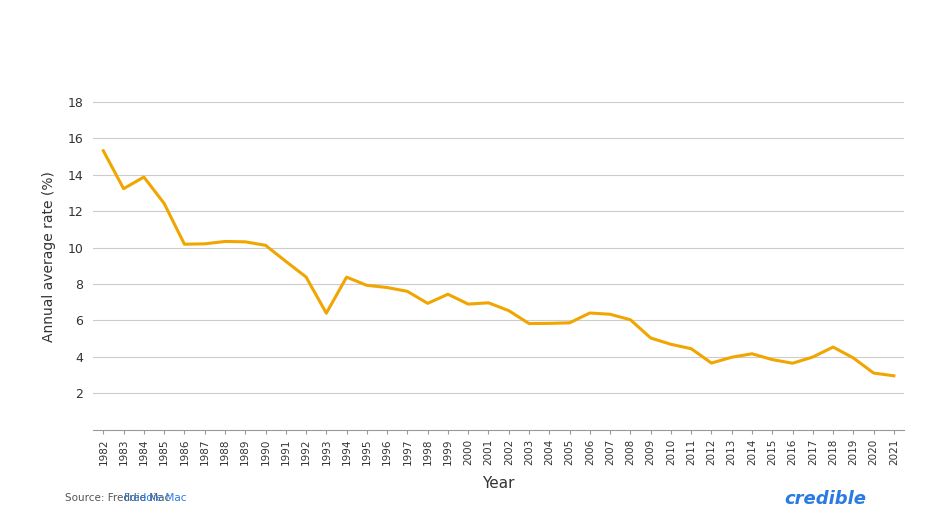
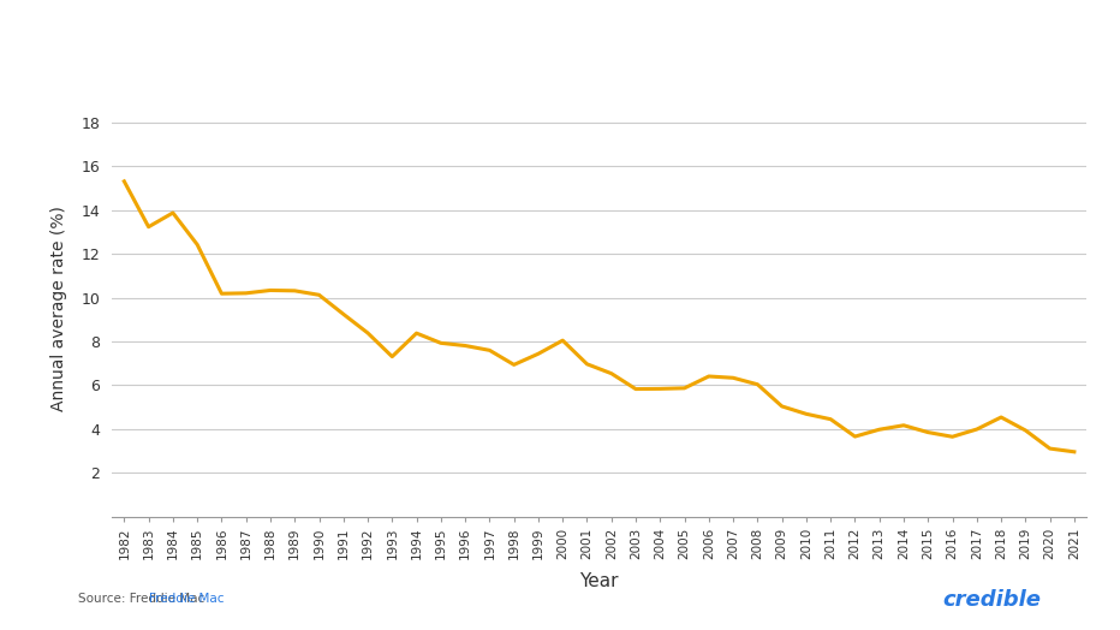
1993: 6.4 -> 7.3
2000: 6.9 -> 8.1
